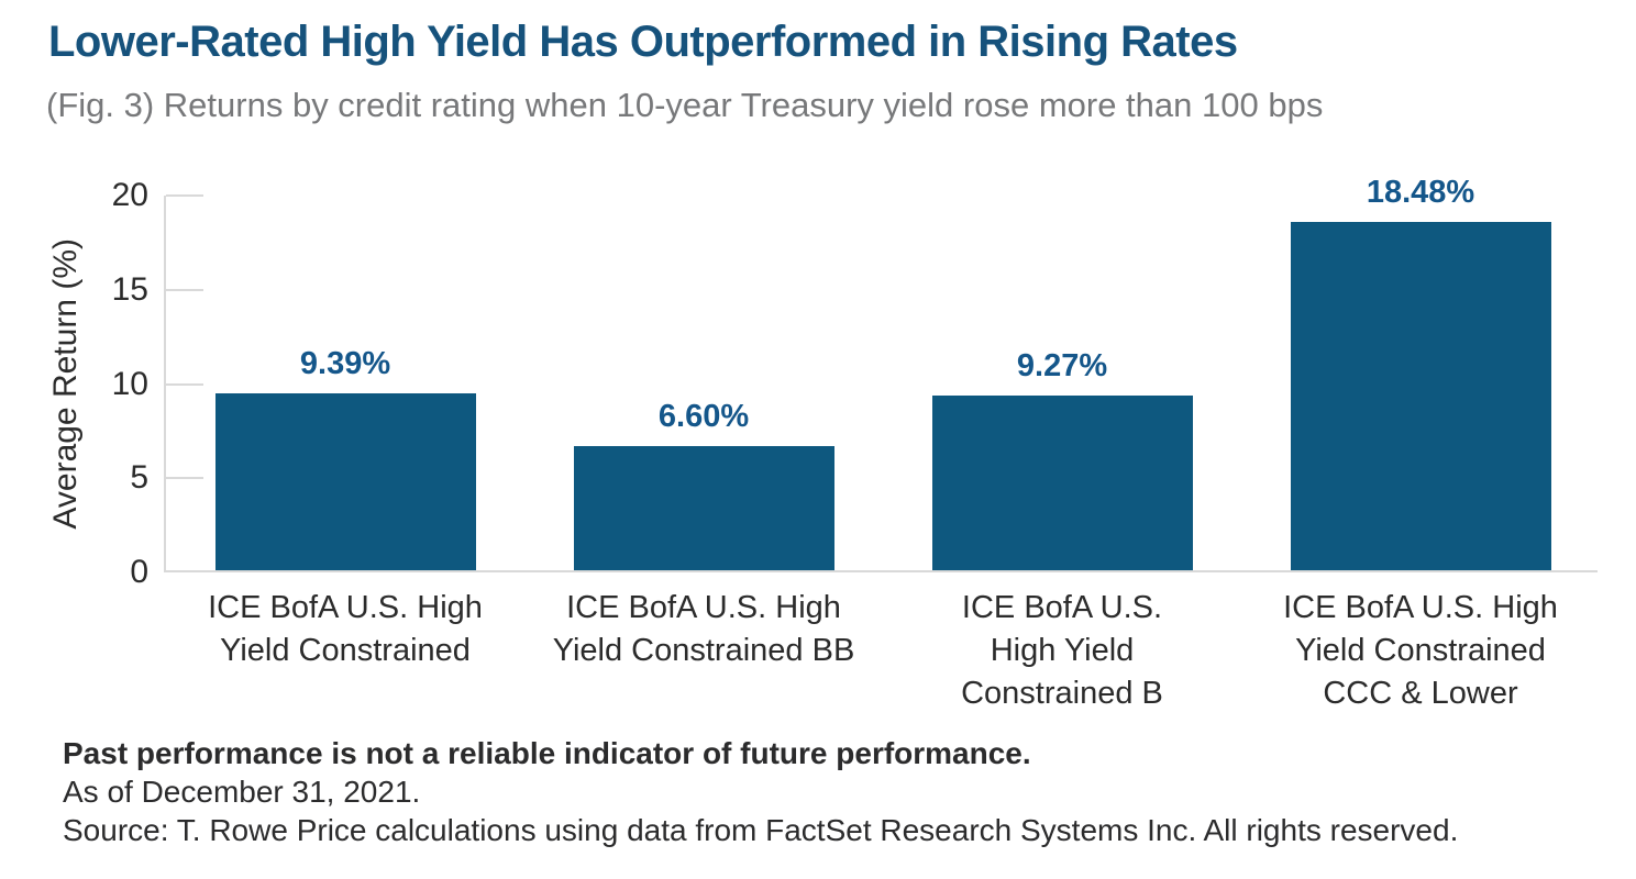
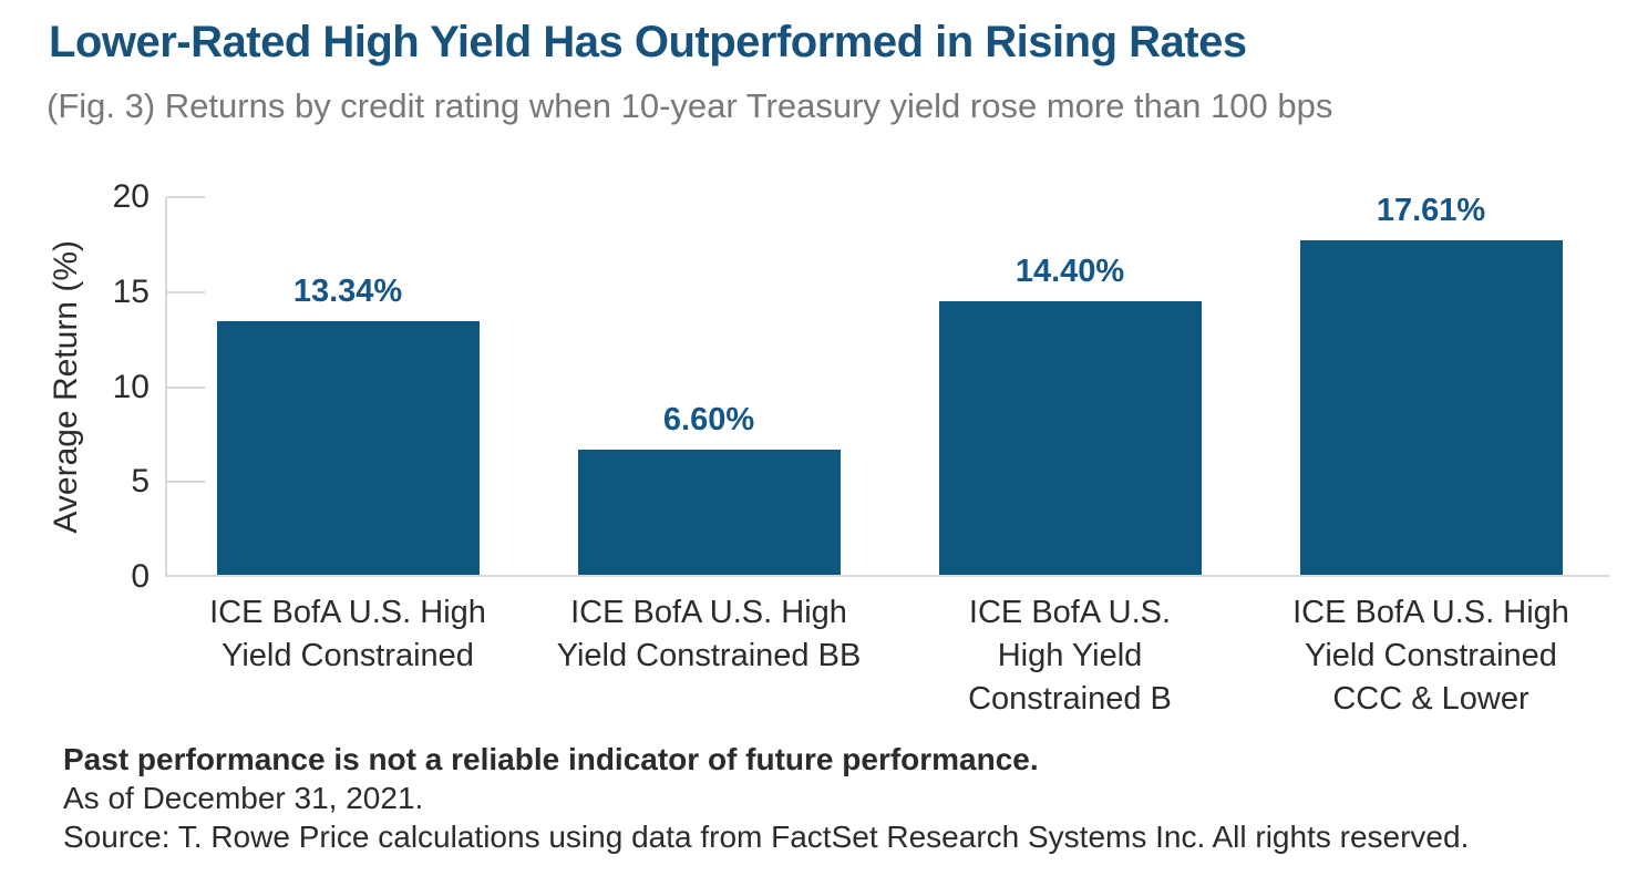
ICE BofA U.S. High Yield Constrained: 9.39% -> 13.34%
ICE BofA U.S. High Yield Constrained B: 9.27% -> 14.40%
ICE BofA U.S. High Yield Constrained CCC & Lower: 18.48% -> 17.61%
